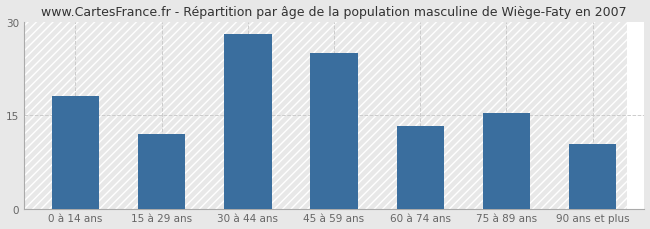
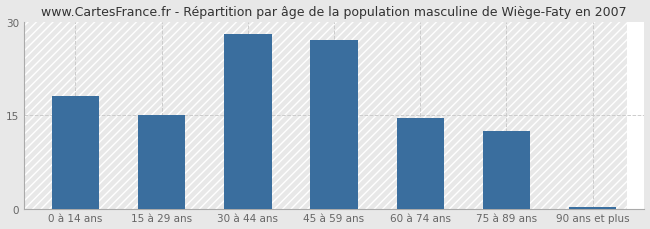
15 à 29 ans: 12.0 -> 15.0
45 à 59 ans: 25.0 -> 27.0
60 à 74 ans: 13.2 -> 14.5
75 à 89 ans: 15.4 -> 12.5
90 ans et plus: 10.4 -> 0.2
